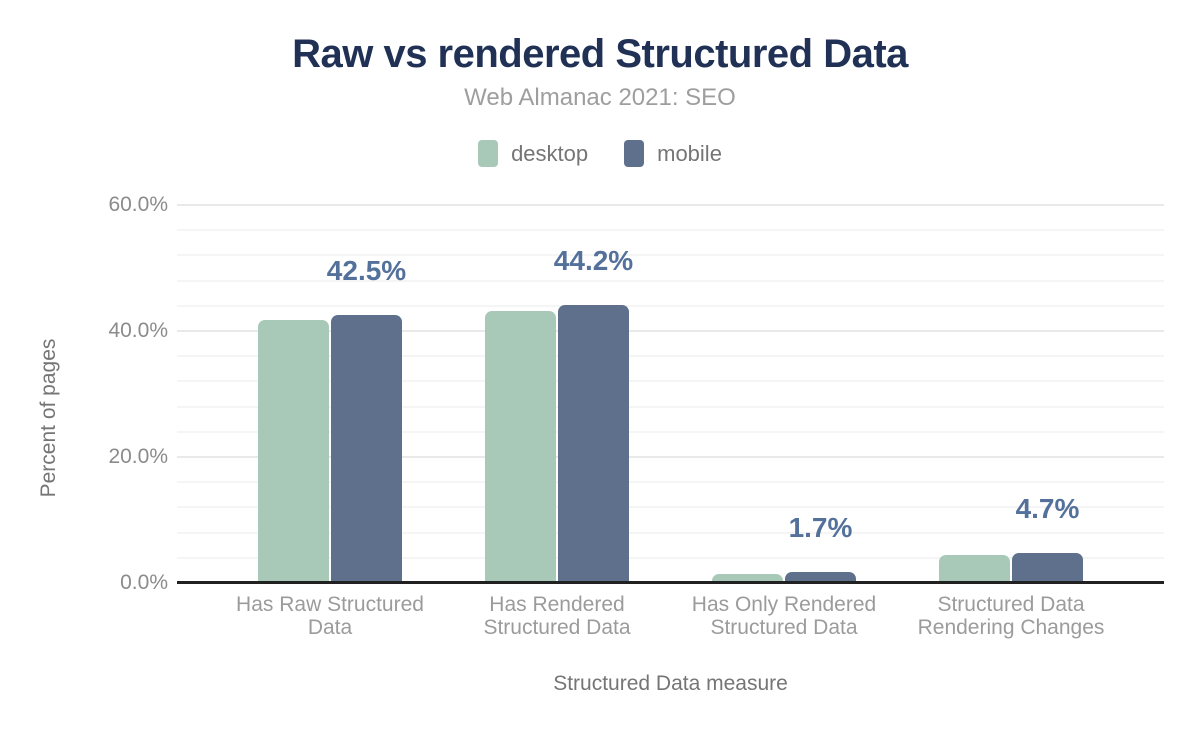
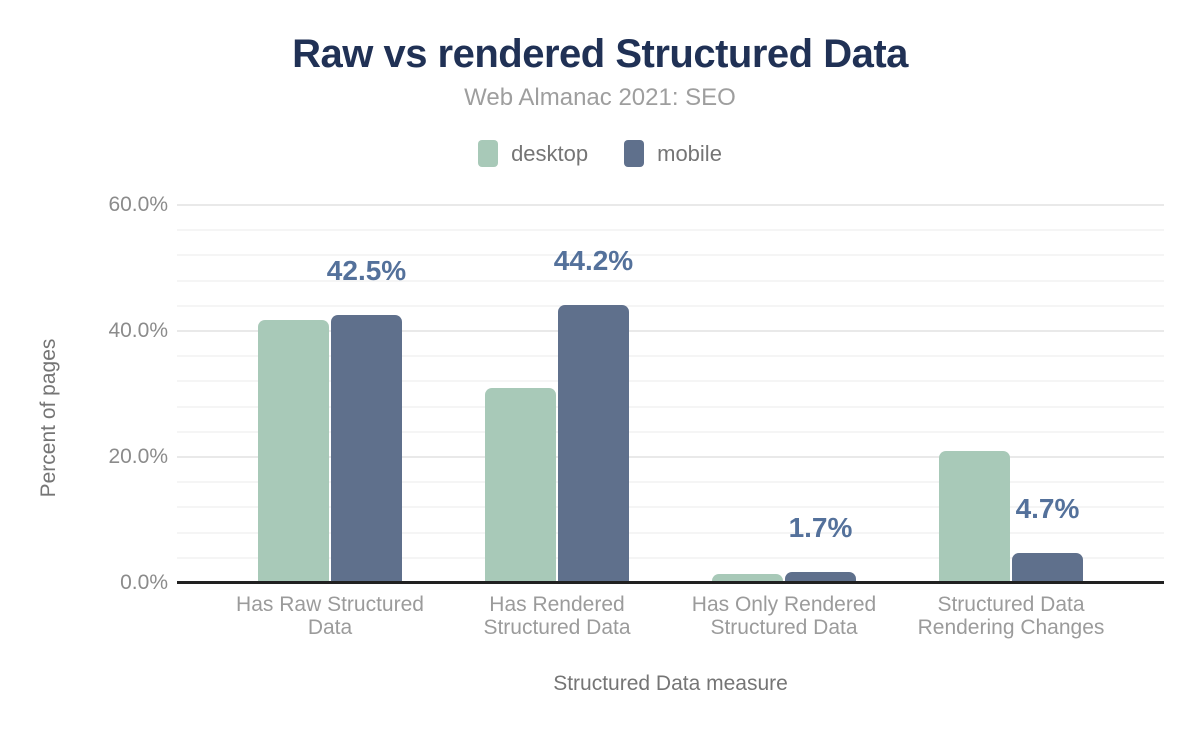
desktop/Has Rendered Structured Data: 43% -> 31%
desktop/Structured Data Rendering Changes: 4% -> 21%
